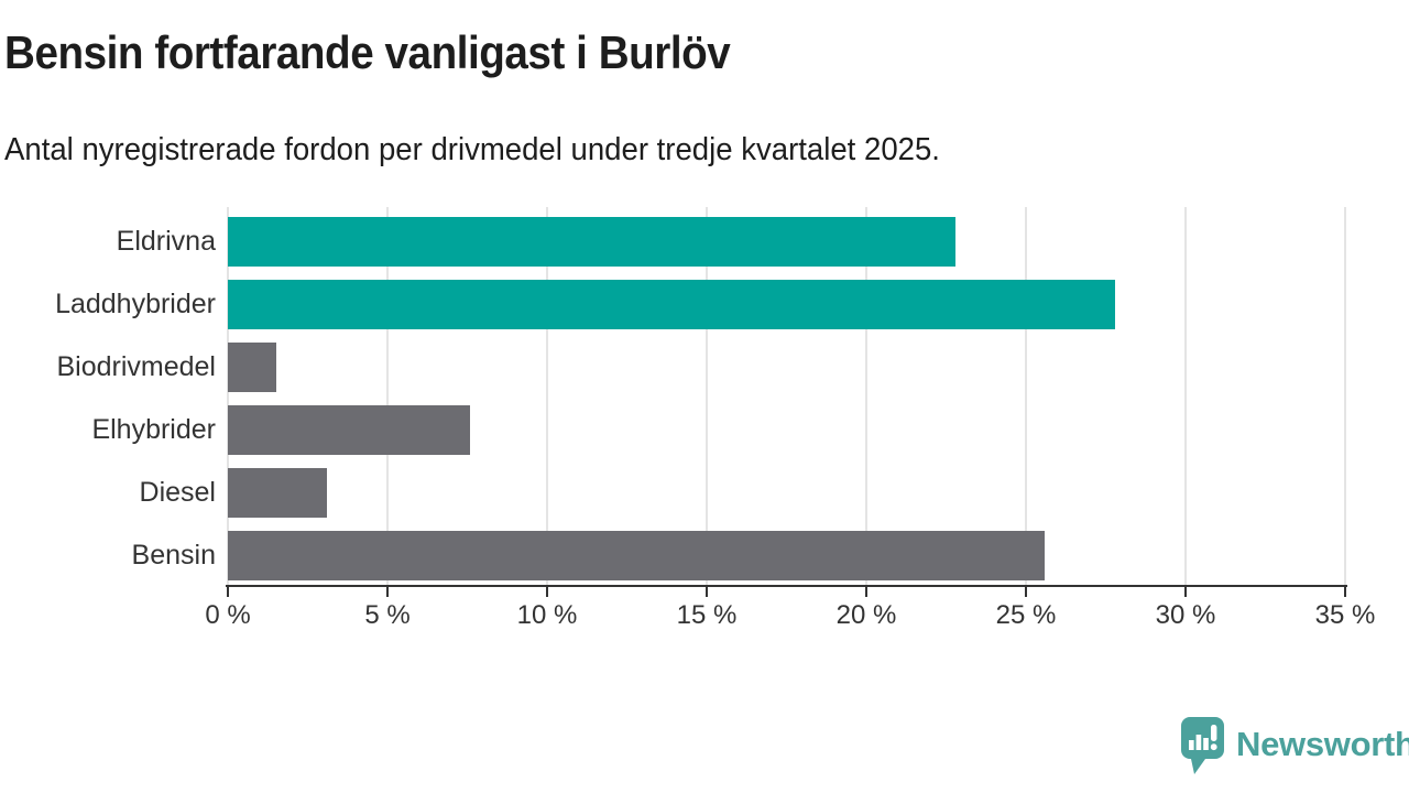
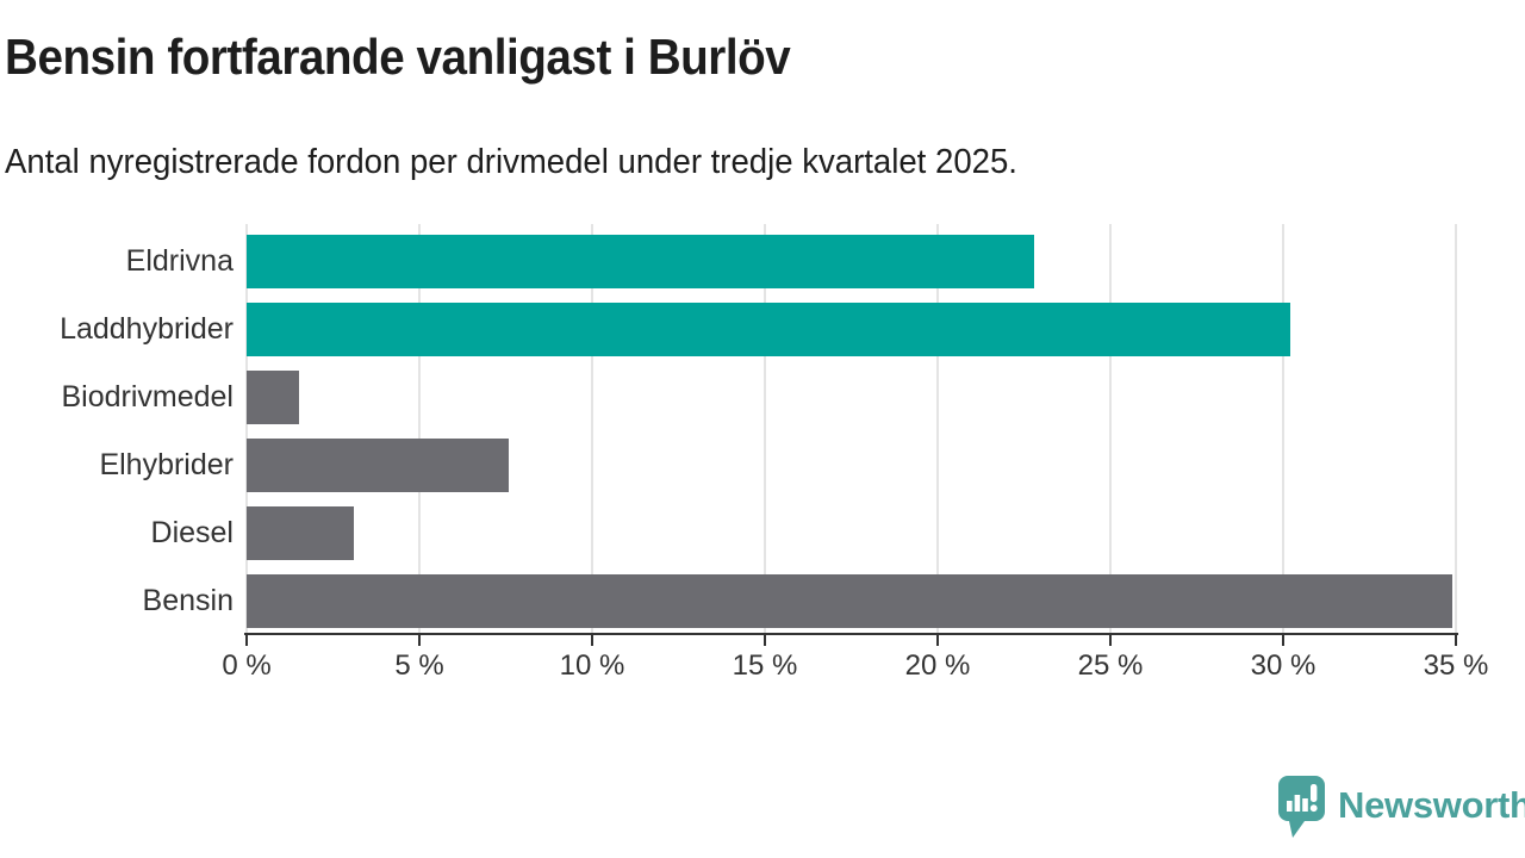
Laddhybrider: 27.8% -> 30.2%
Bensin: 25.6% -> 34.9%
